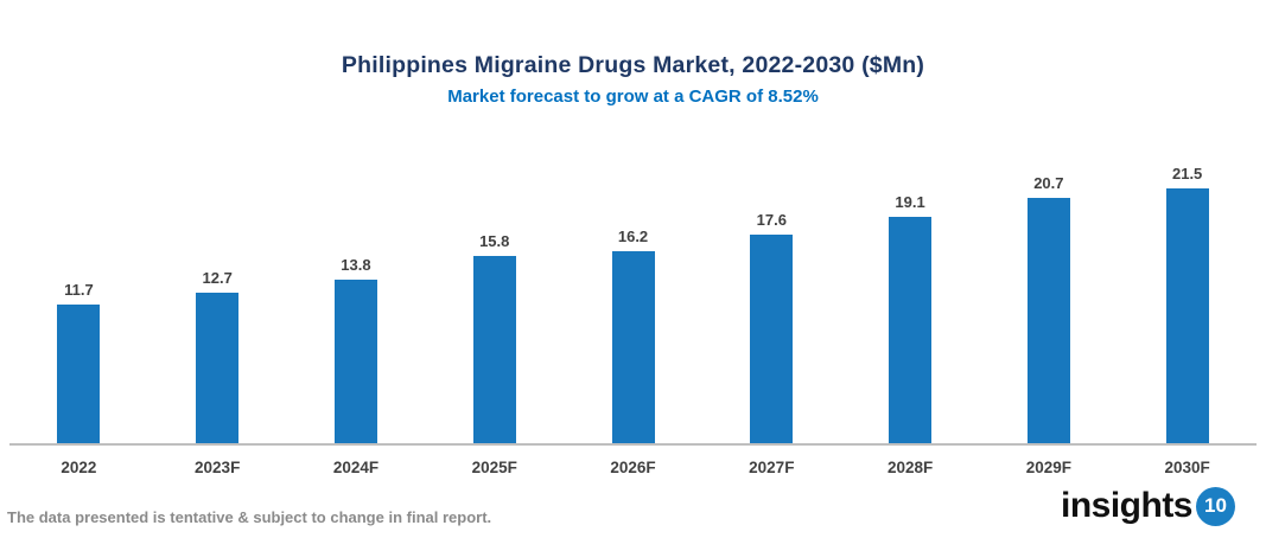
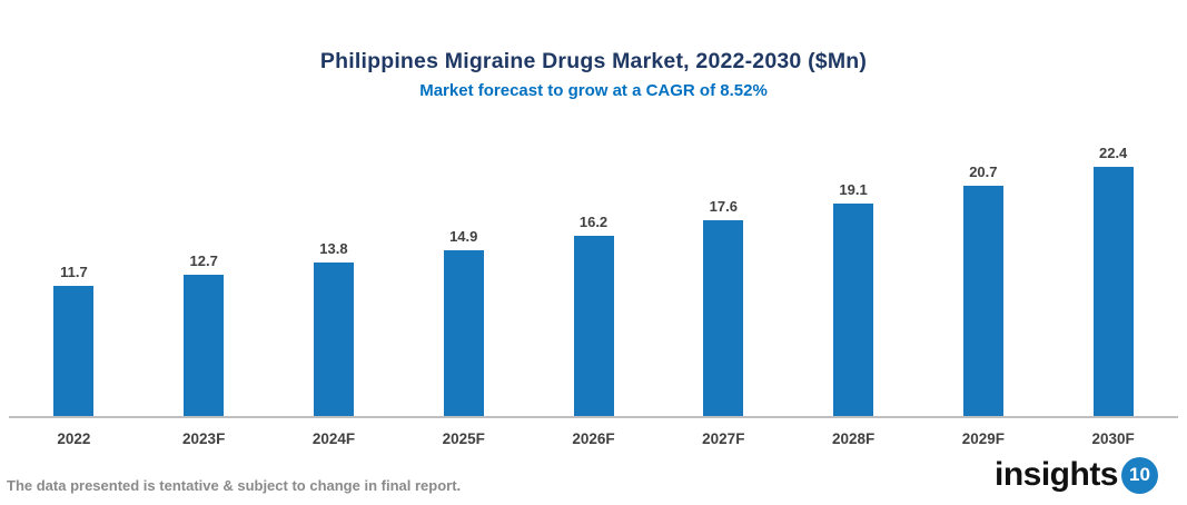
2025F: 15.8 -> 14.9
2030F: 21.5 -> 22.4
